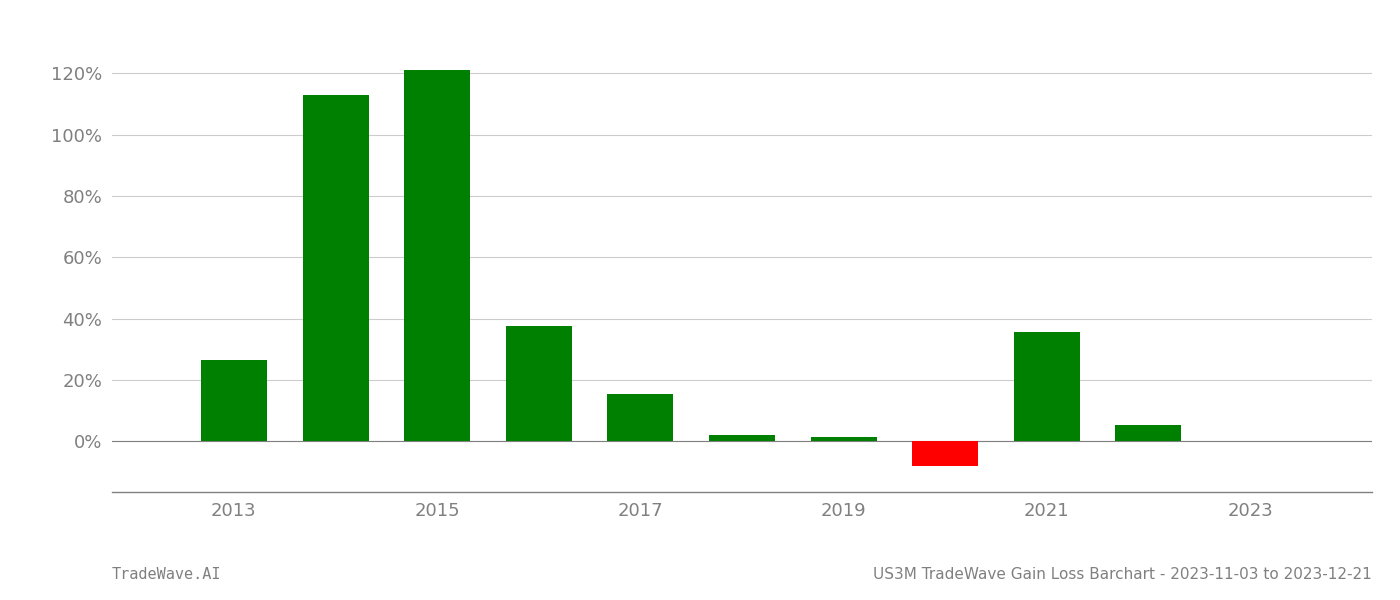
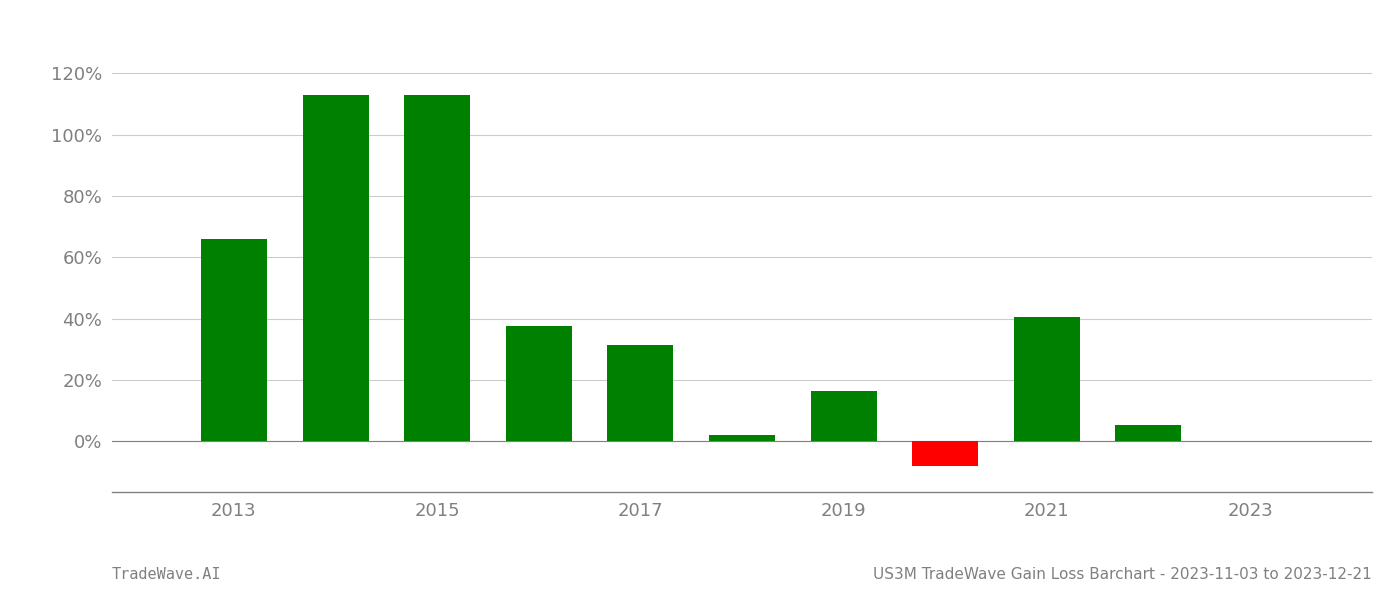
2013: 26.5% -> 66.0%
2015: 121.0% -> 113.0%
2017: 15.5% -> 31.5%
2019: 1.5% -> 16.5%
2021: 35.5% -> 40.5%
